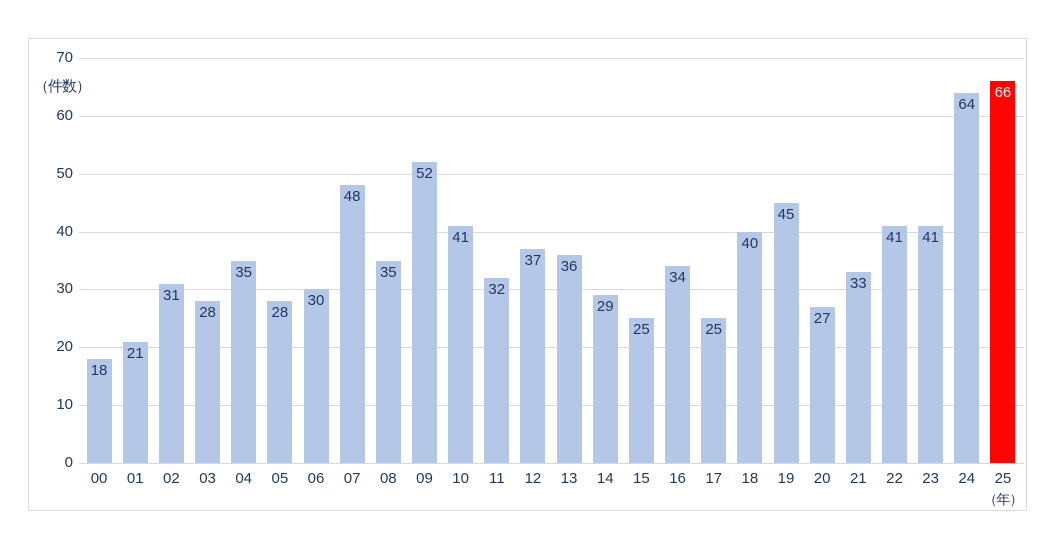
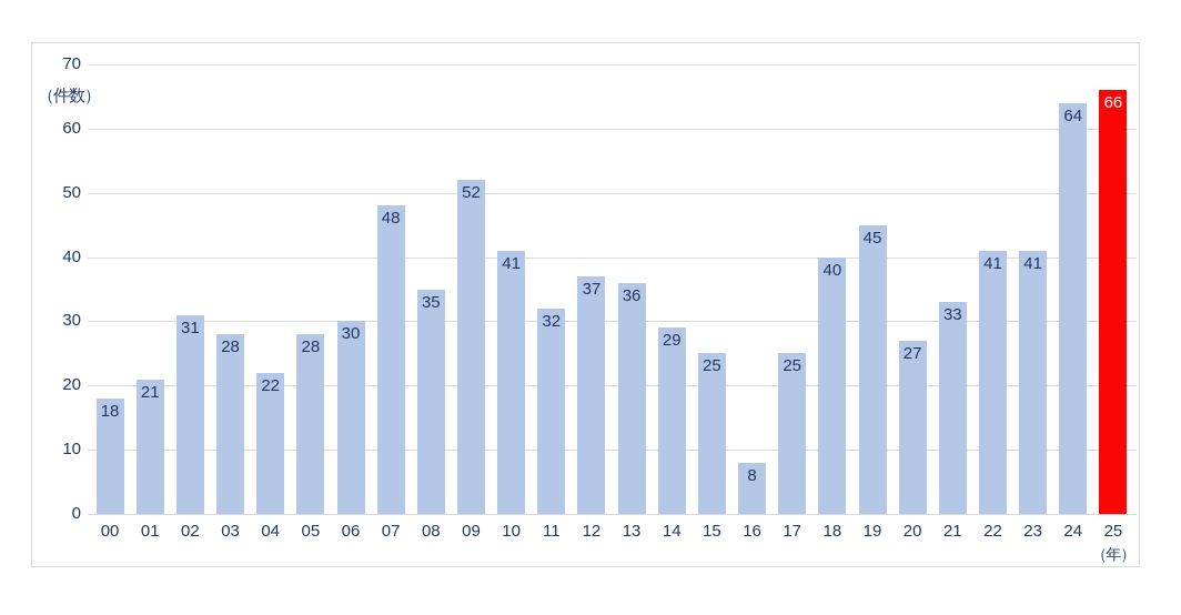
04: 35 -> 22
16: 34 -> 8
